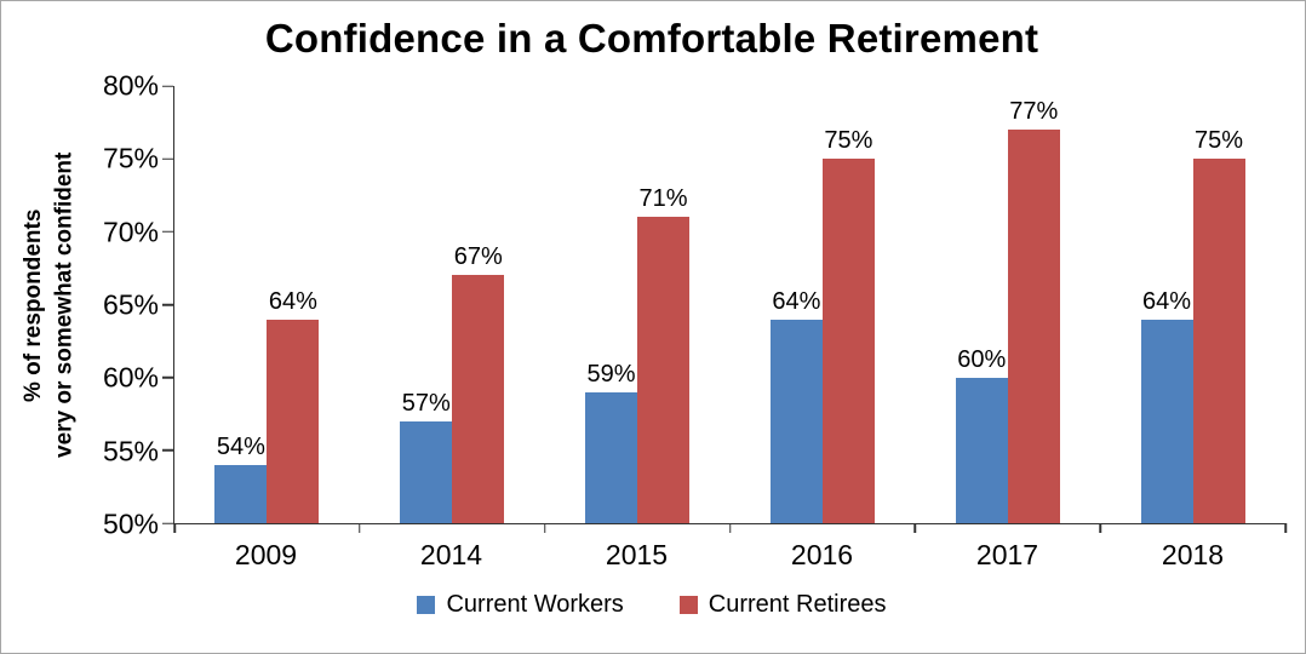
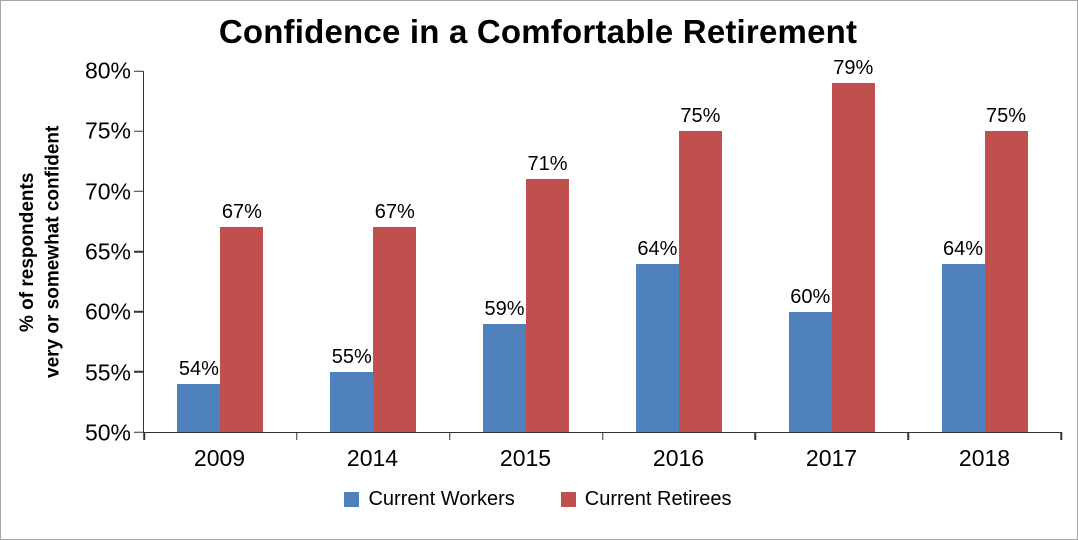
Current Retirees/2009: 64% -> 67%
Current Workers/2014: 57% -> 55%
Current Retirees/2017: 77% -> 79%
